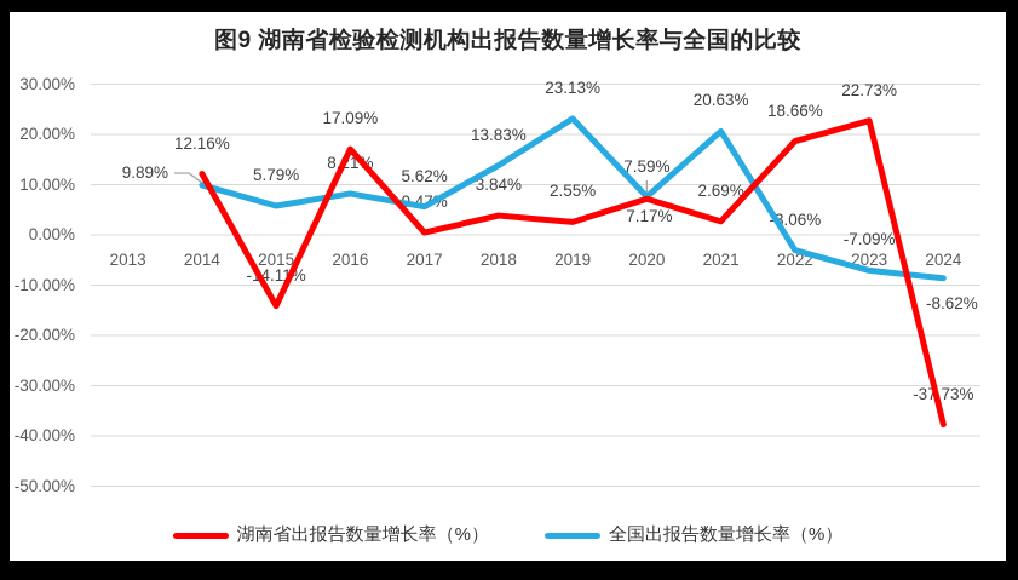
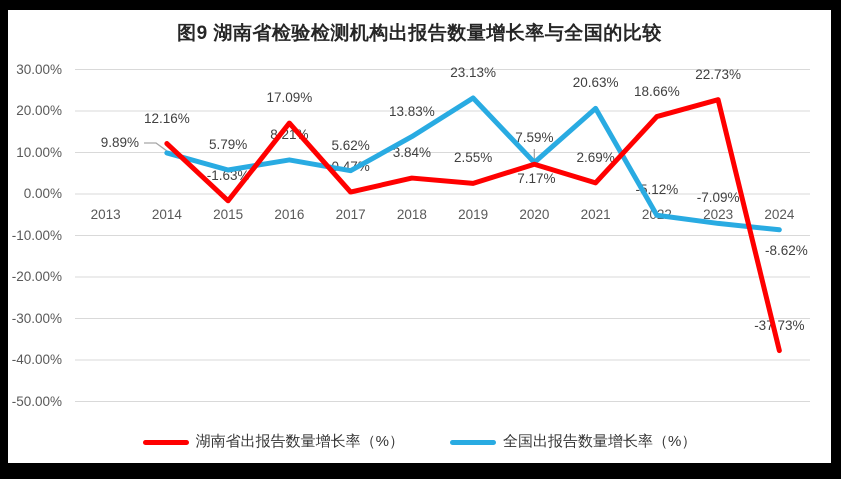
湖南省出报告数量增长率（%）/2015: -14.11% -> -1.63%
全国出报告数量增长率（%）/2022: -3.06% -> -5.12%
